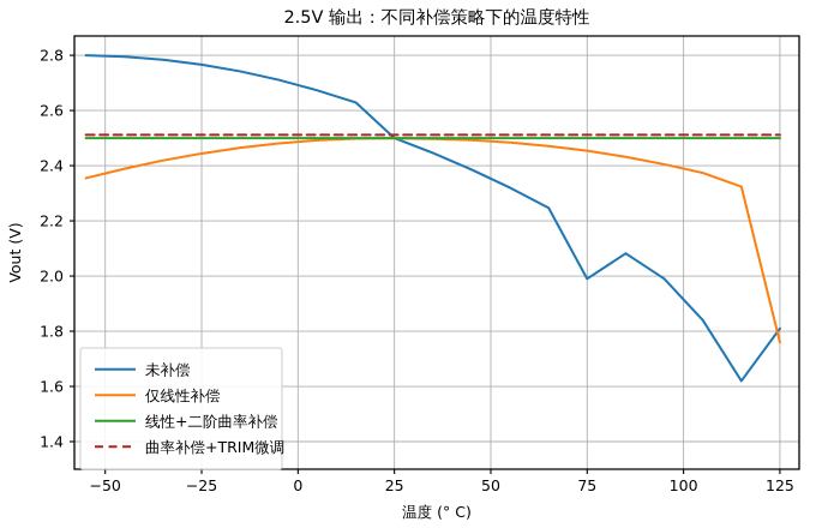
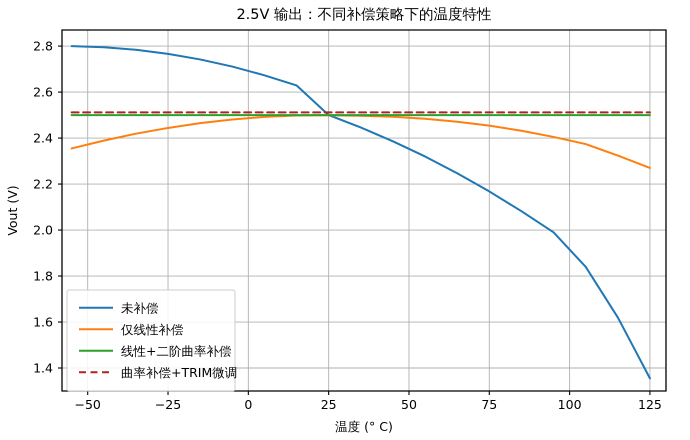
未补偿/75: 1.99 -> 2.17
未补偿/125: 1.81 -> 1.35
仅线性补偿/125: 1.76 -> 2.27
